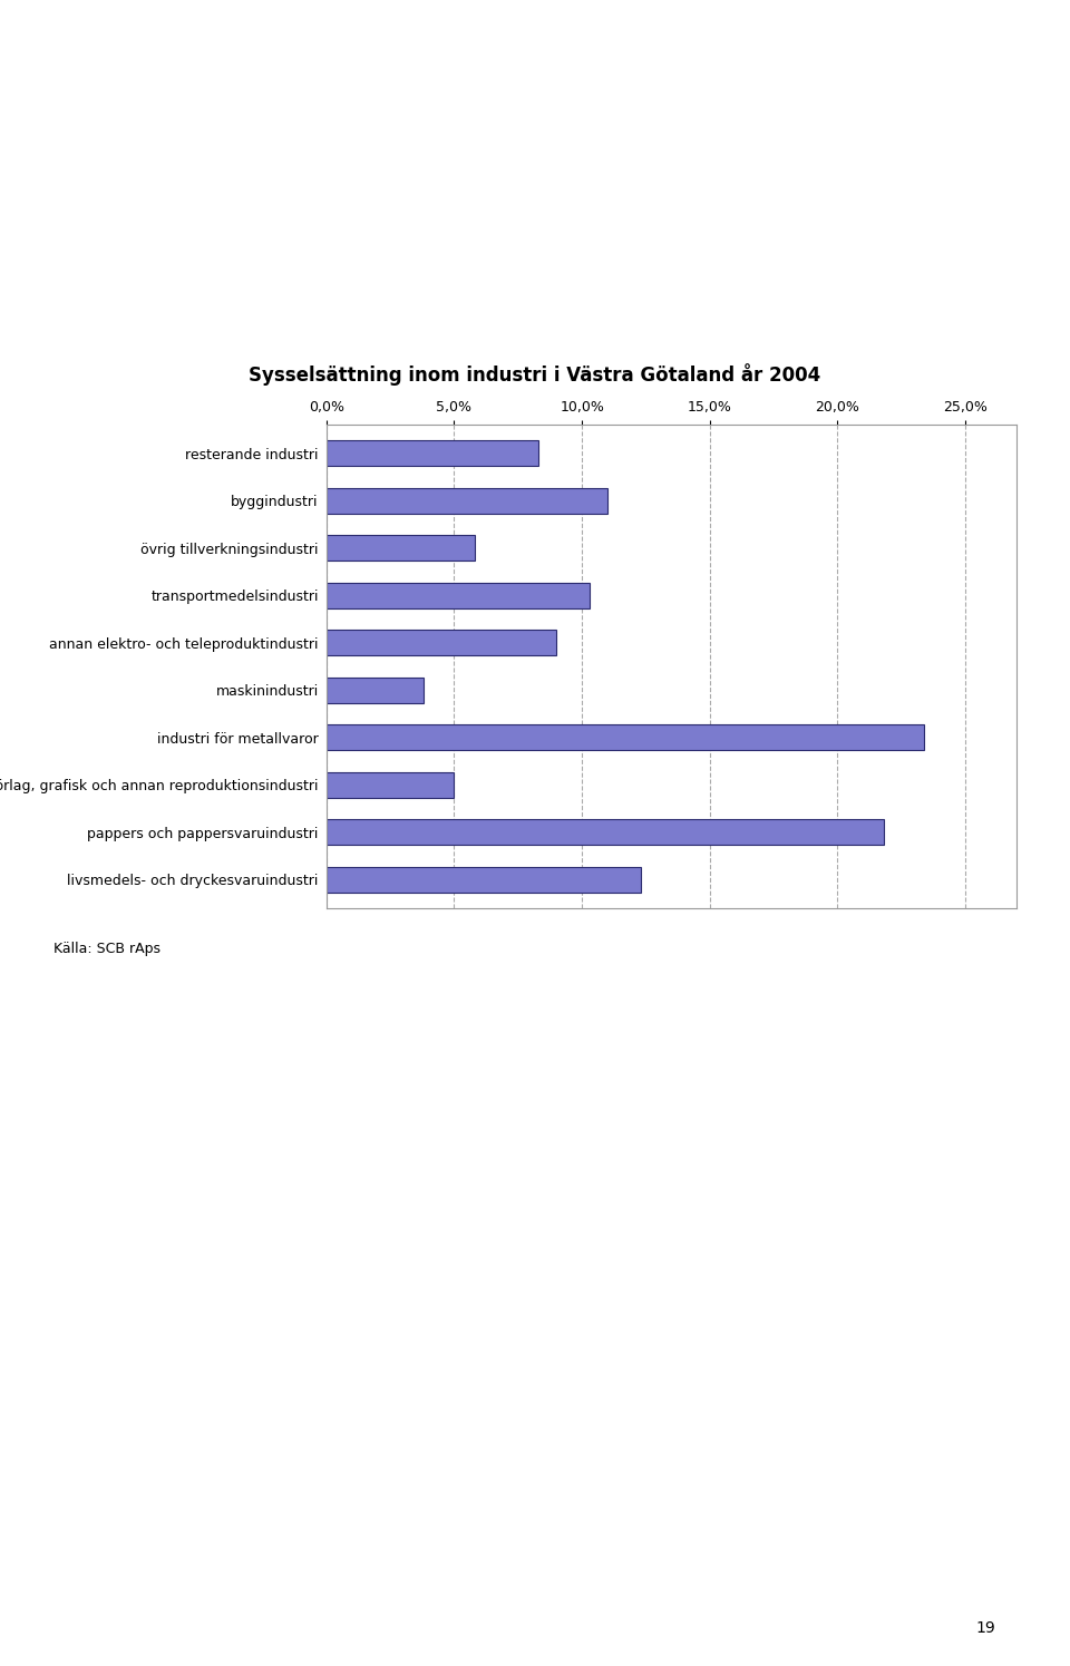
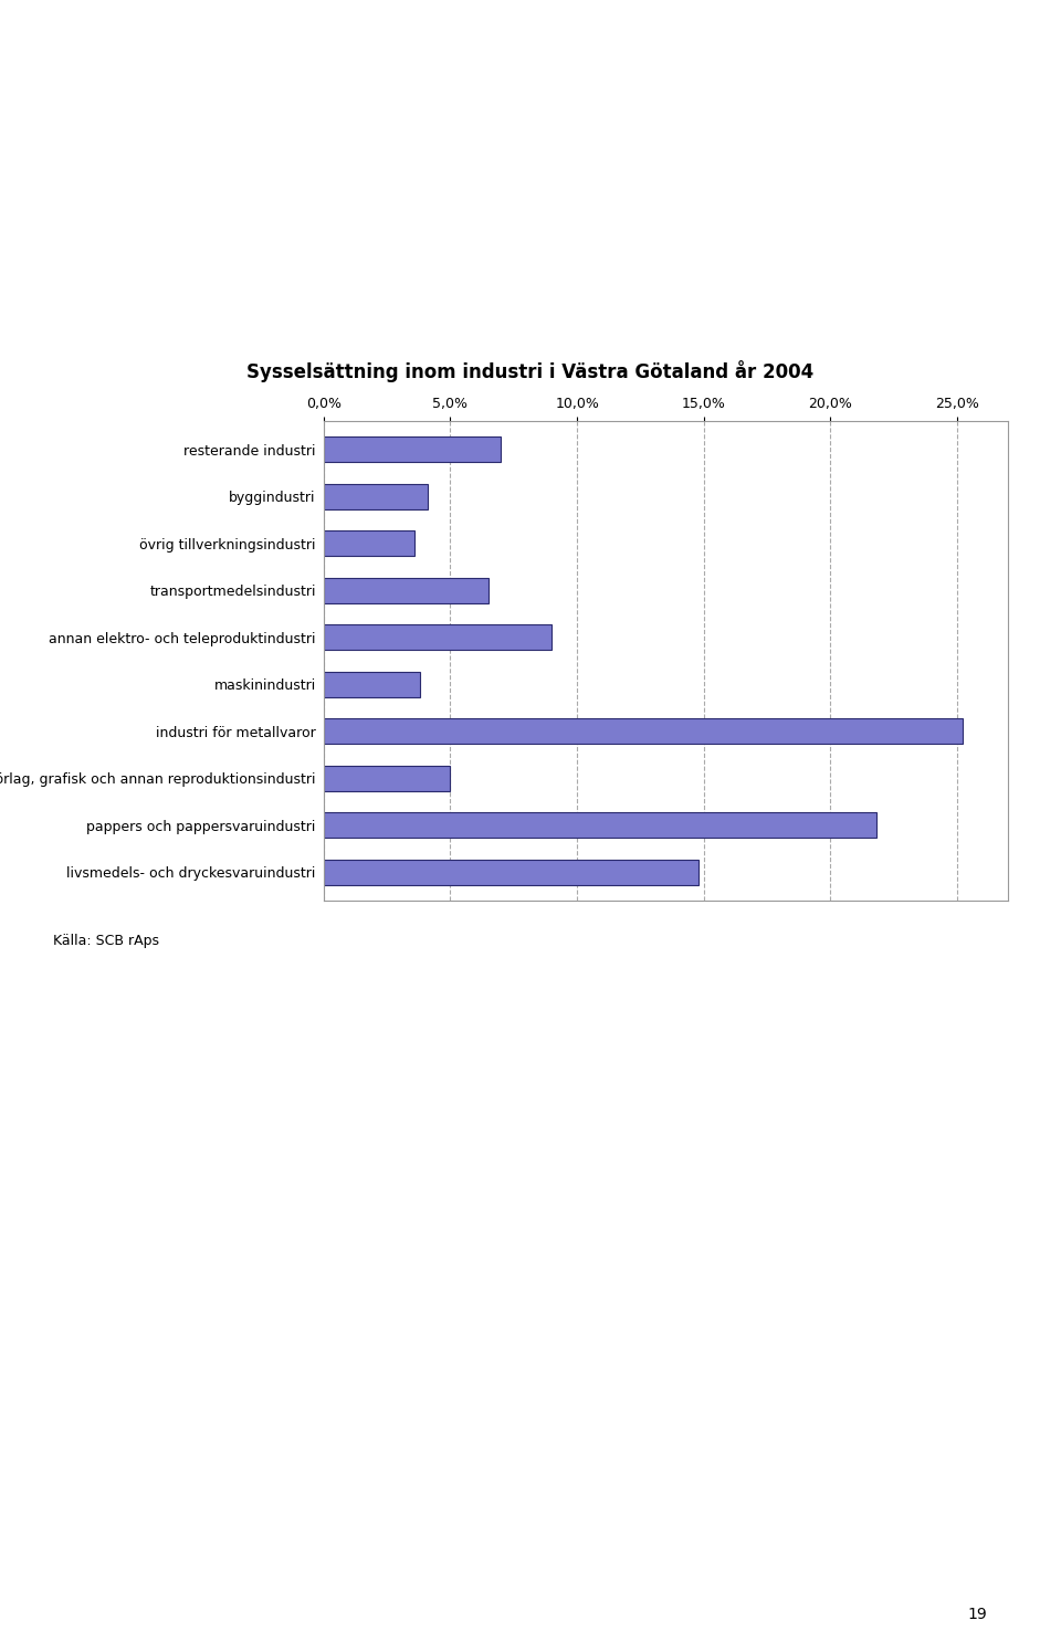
resterande industri: 8,3% -> 7,0%
byggindustri: 11,0% -> 4,1%
övrig tillverkningsindustri: 5,8% -> 3,6%
transportmedelsindustri: 10,3% -> 6,5%
industri för metallvaror: 23,4% -> 25,2%
livsmedels- och dryckesvaruindustri: 12,3% -> 14,8%
